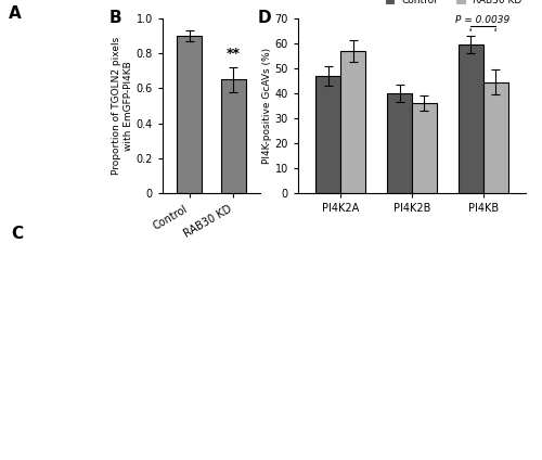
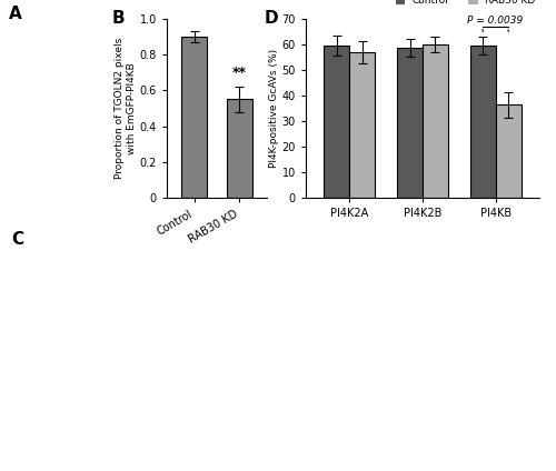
RAB30 KD: 0.65 -> 0.55
Control/PI4K2A: 47.0 -> 59.5
Control/PI4K2B: 40.0 -> 58.5
RAB30 KD/PI4K2B: 36.0 -> 60.0
RAB30 KD/PI4KB: 44.5 -> 36.5
